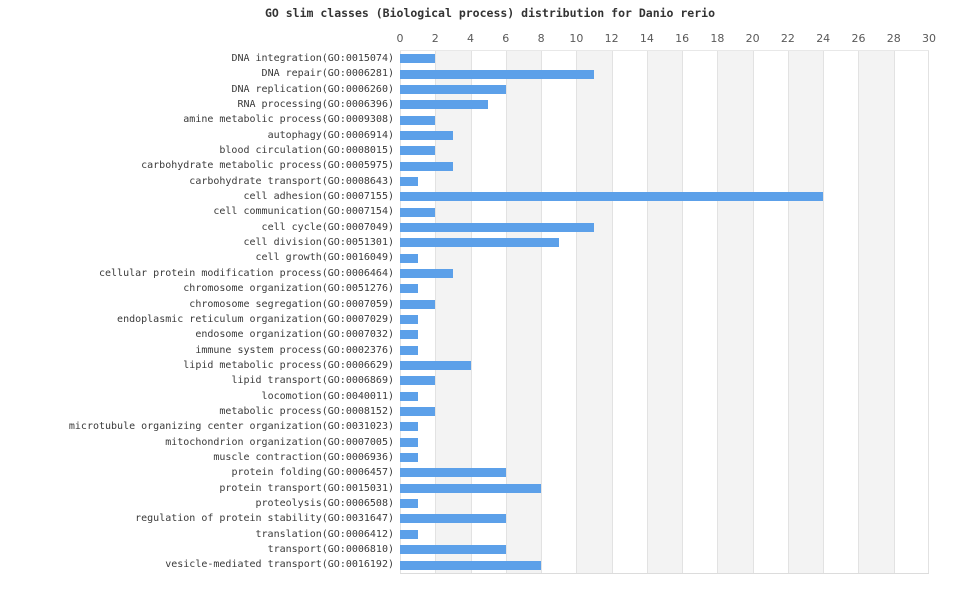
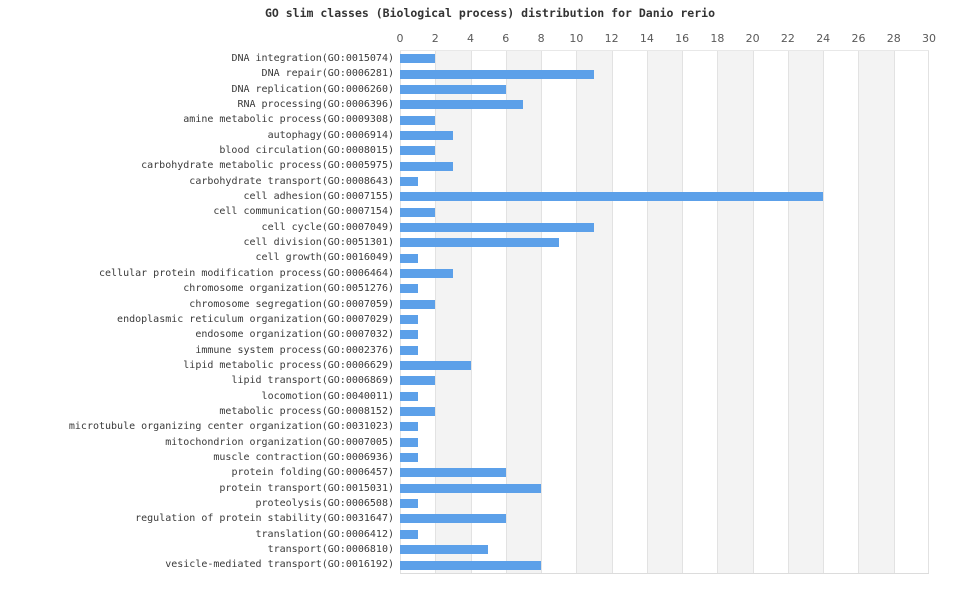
RNA processing(GO:0006396): 5 -> 7
transport(GO:0006810): 6 -> 5
